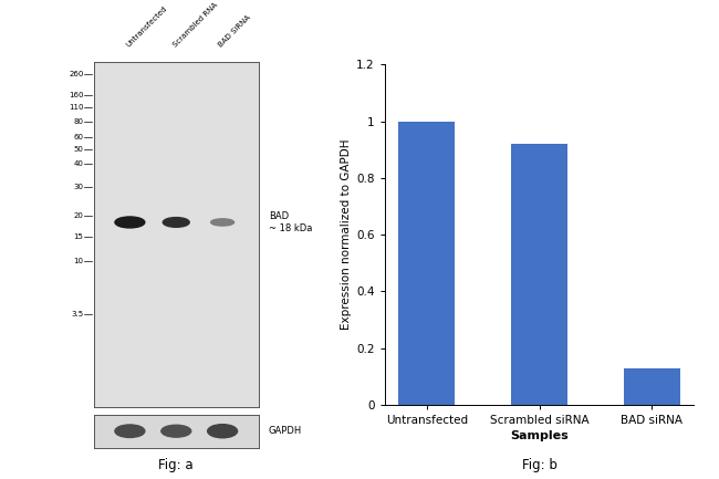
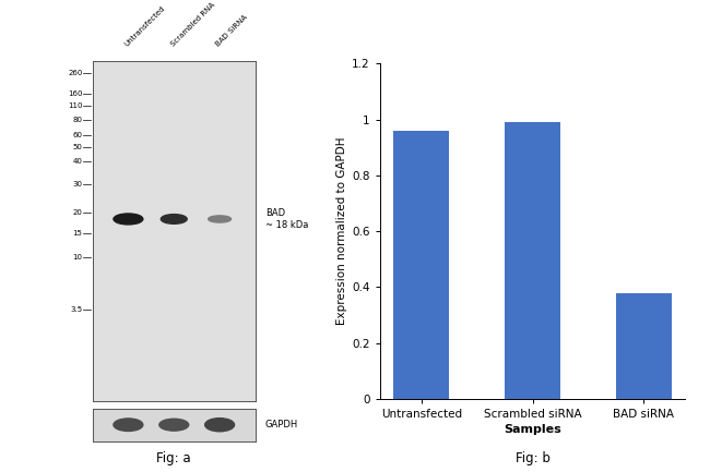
Untransfected: 1.00 -> 0.96
Scrambled siRNA: 0.92 -> 0.99
BAD siRNA: 0.13 -> 0.38
